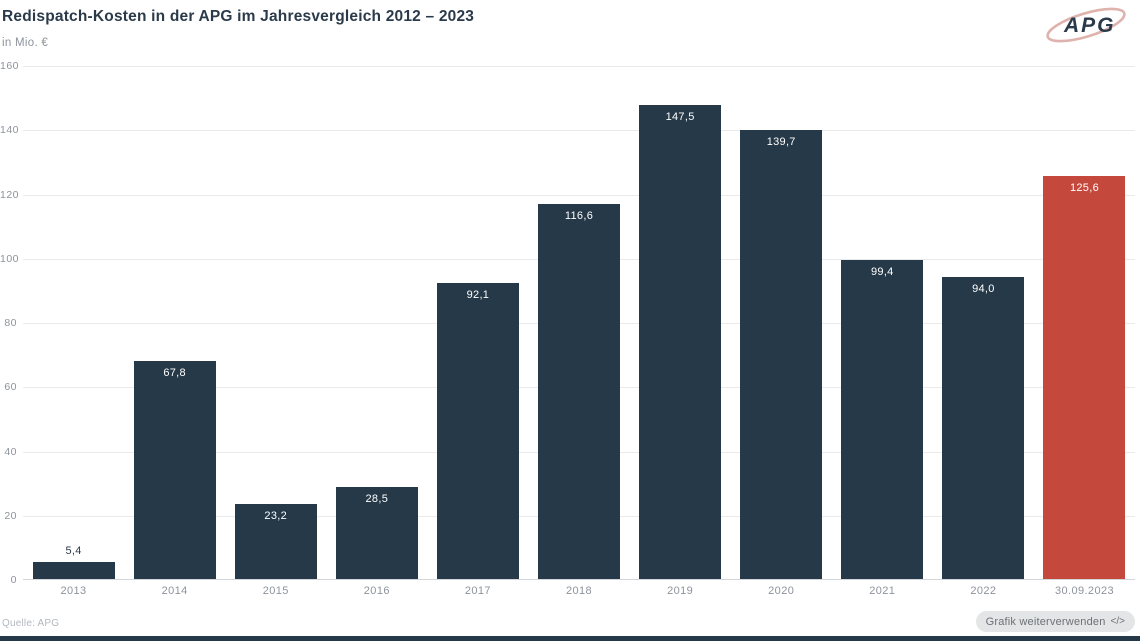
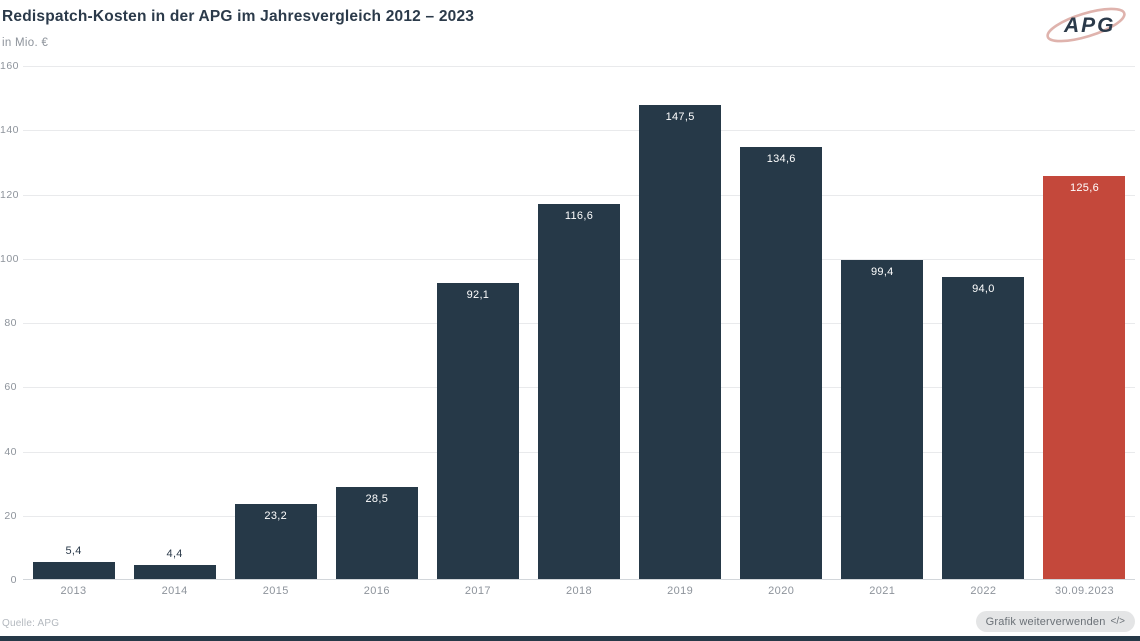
2014: 67,8 -> 4,4
2020: 139,7 -> 134,6
